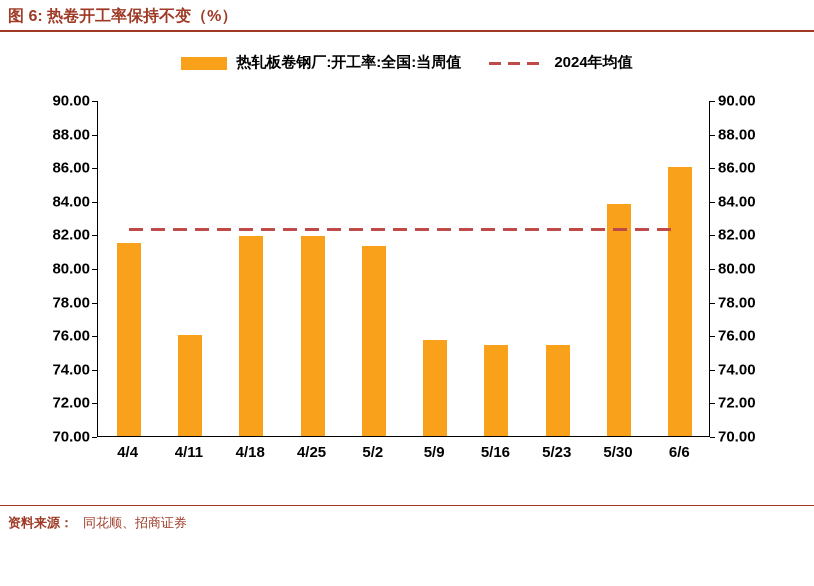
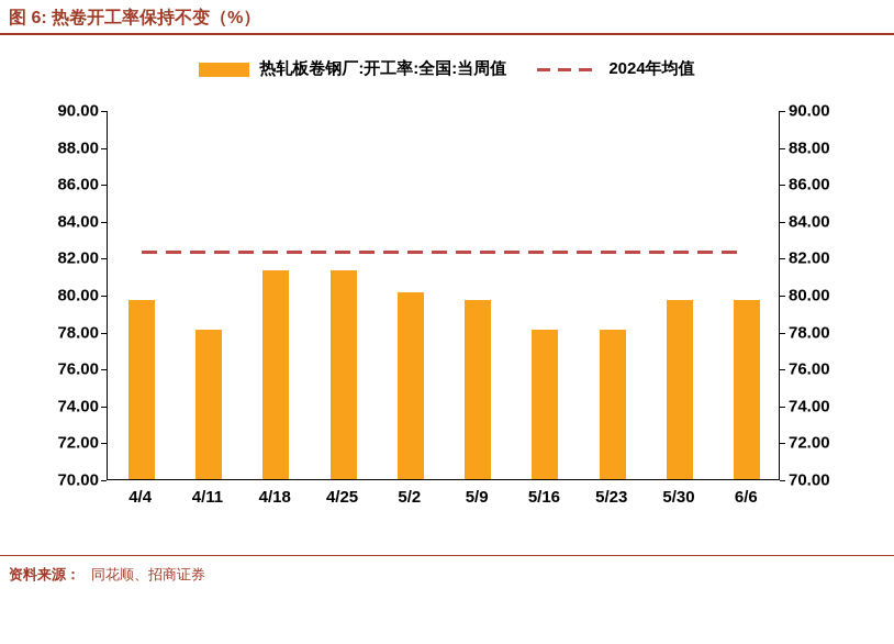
4/4: 81.5 -> 79.7
4/11: 76.0 -> 78.1
4/18: 81.9 -> 81.3
4/25: 81.9 -> 81.3
5/2: 81.3 -> 80.1
5/9: 75.7 -> 79.7
5/16: 75.4 -> 78.1
5/23: 75.4 -> 78.1
5/30: 83.8 -> 79.7
6/6: 86.0 -> 79.7
